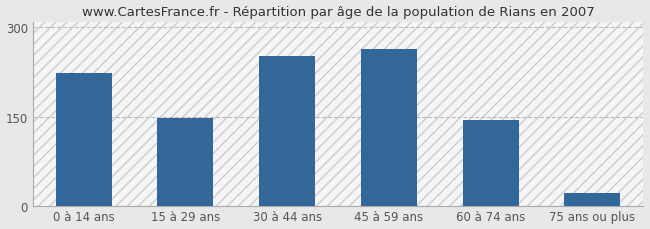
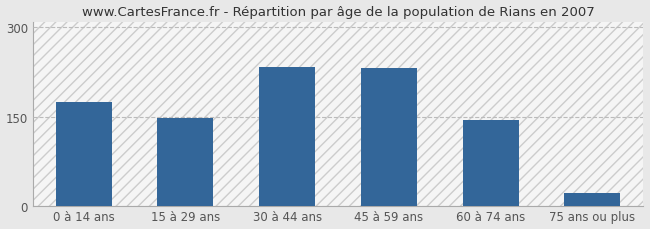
0 à 14 ans: 224 -> 175
30 à 44 ans: 252 -> 233
45 à 59 ans: 264 -> 231
